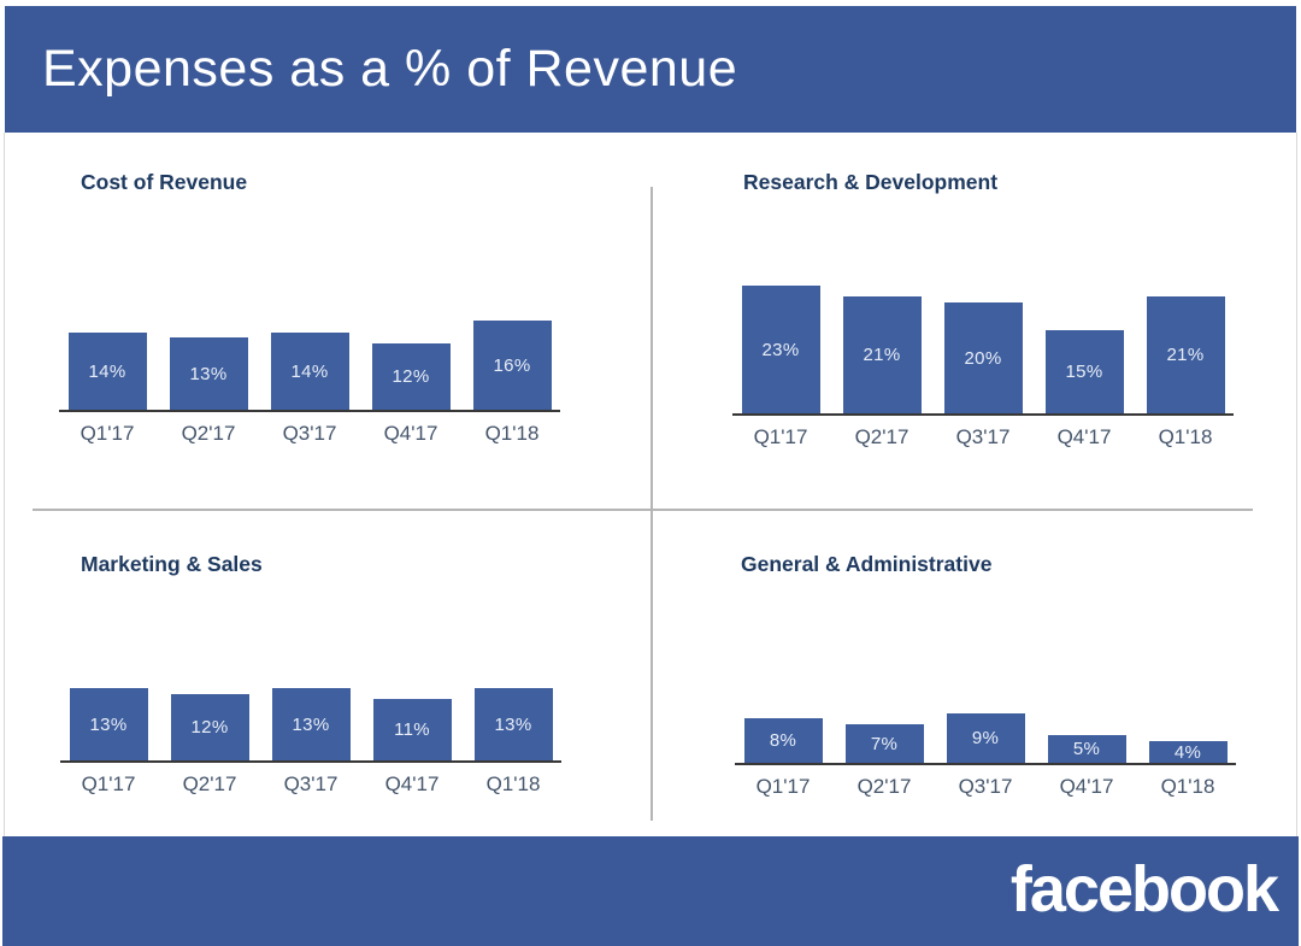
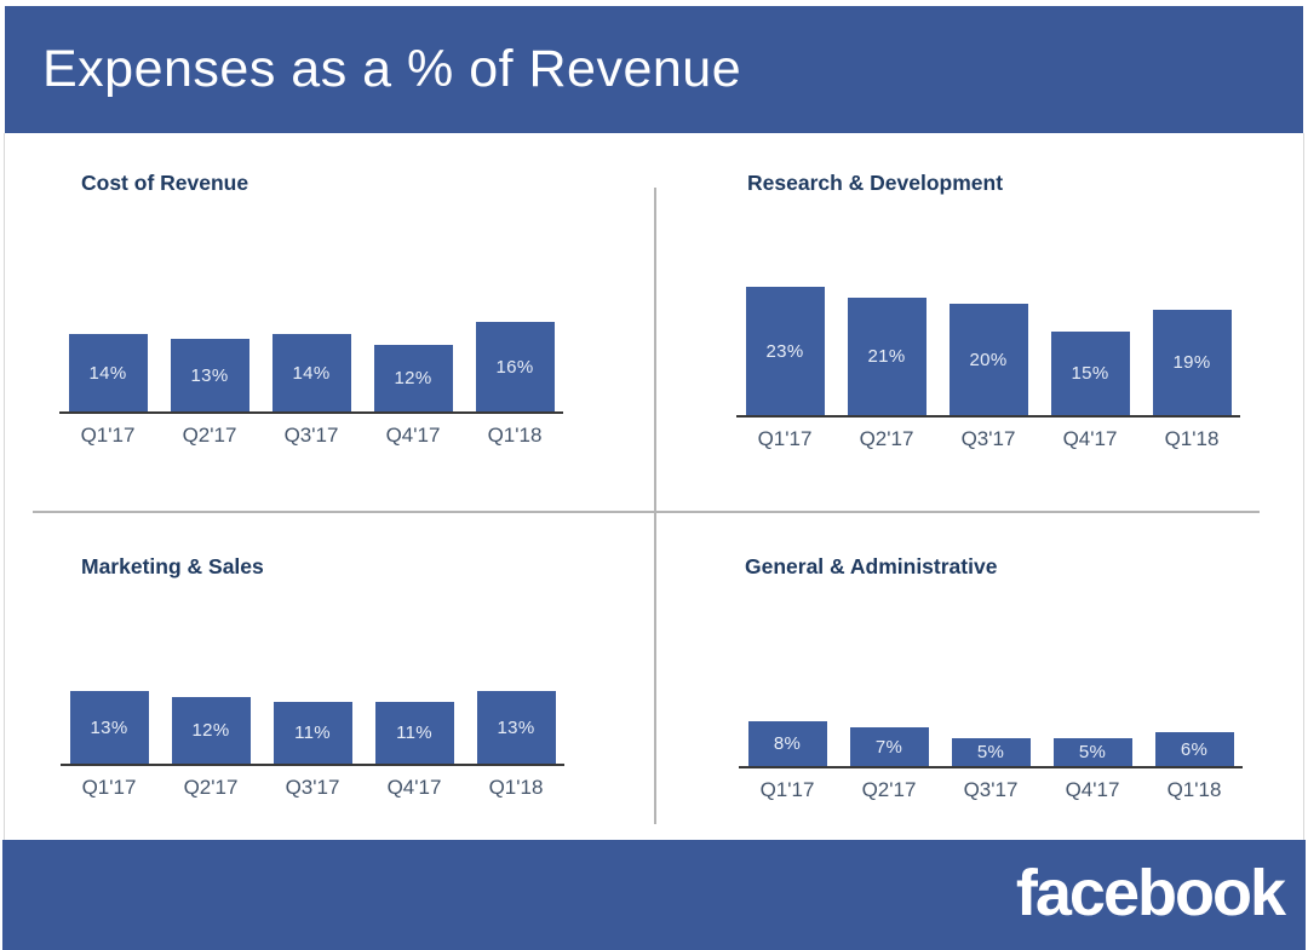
Research & Development/Q1'18: 21% -> 19%
Marketing & Sales/Q3'17: 13% -> 11%
General & Administrative/Q3'17: 9% -> 5%
General & Administrative/Q1'18: 4% -> 6%
